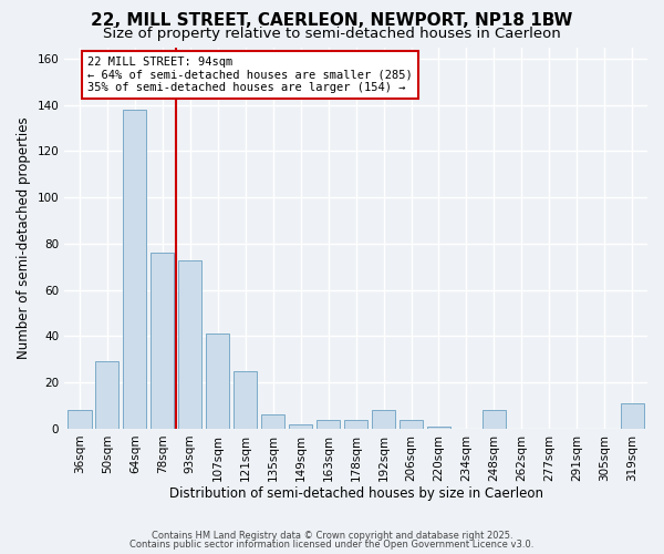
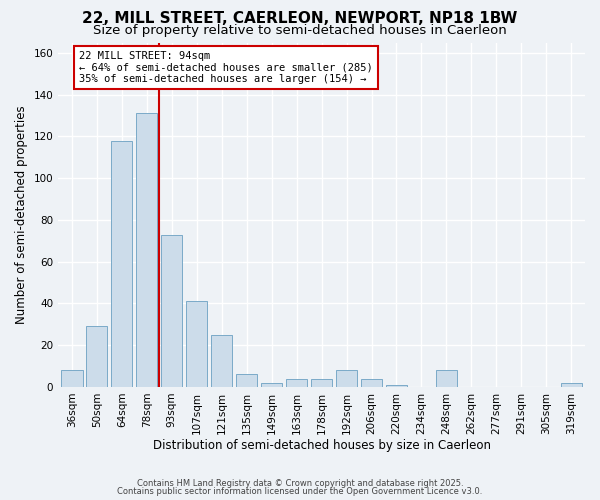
64sqm: 138 -> 118
78sqm: 76 -> 131
319sqm: 11 -> 2
